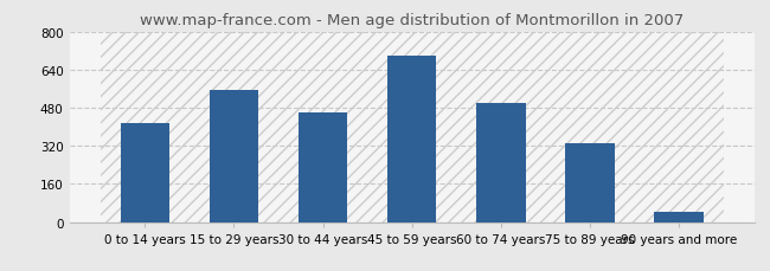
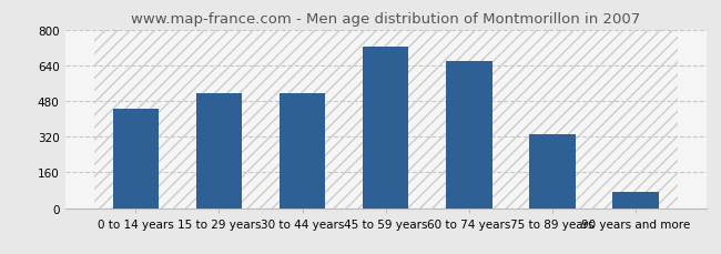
0 to 14 years: 415 -> 445
15 to 29 years: 555 -> 515
30 to 44 years: 460 -> 515
45 to 59 years: 700 -> 725
60 to 74 years: 500 -> 660
90 years and more: 45 -> 75
